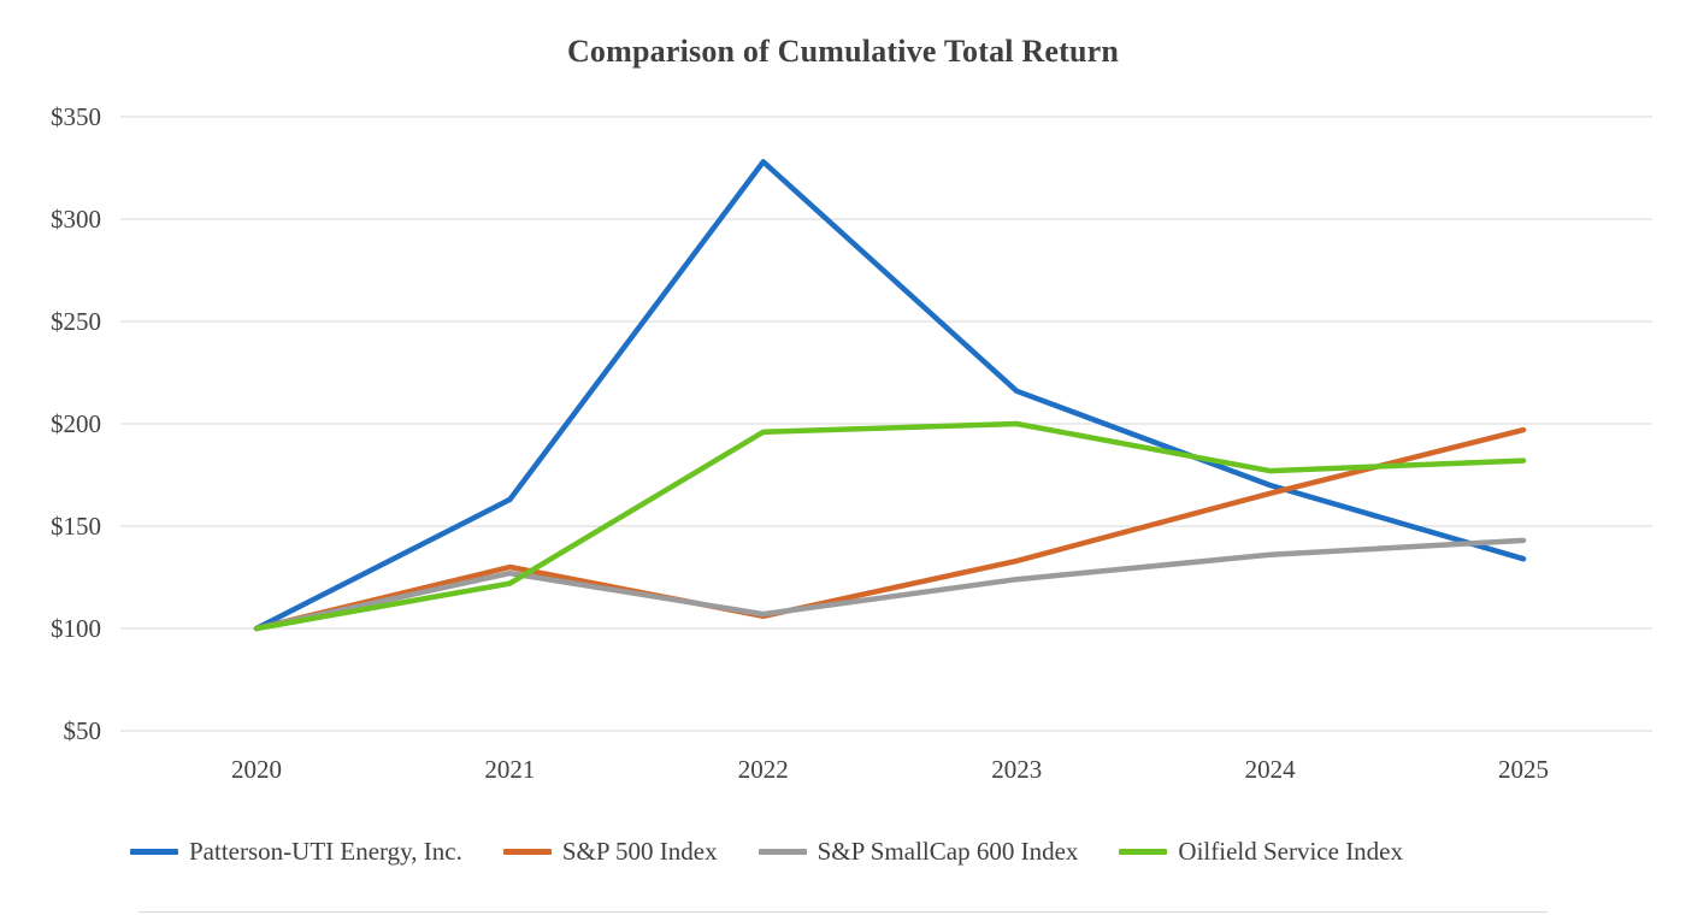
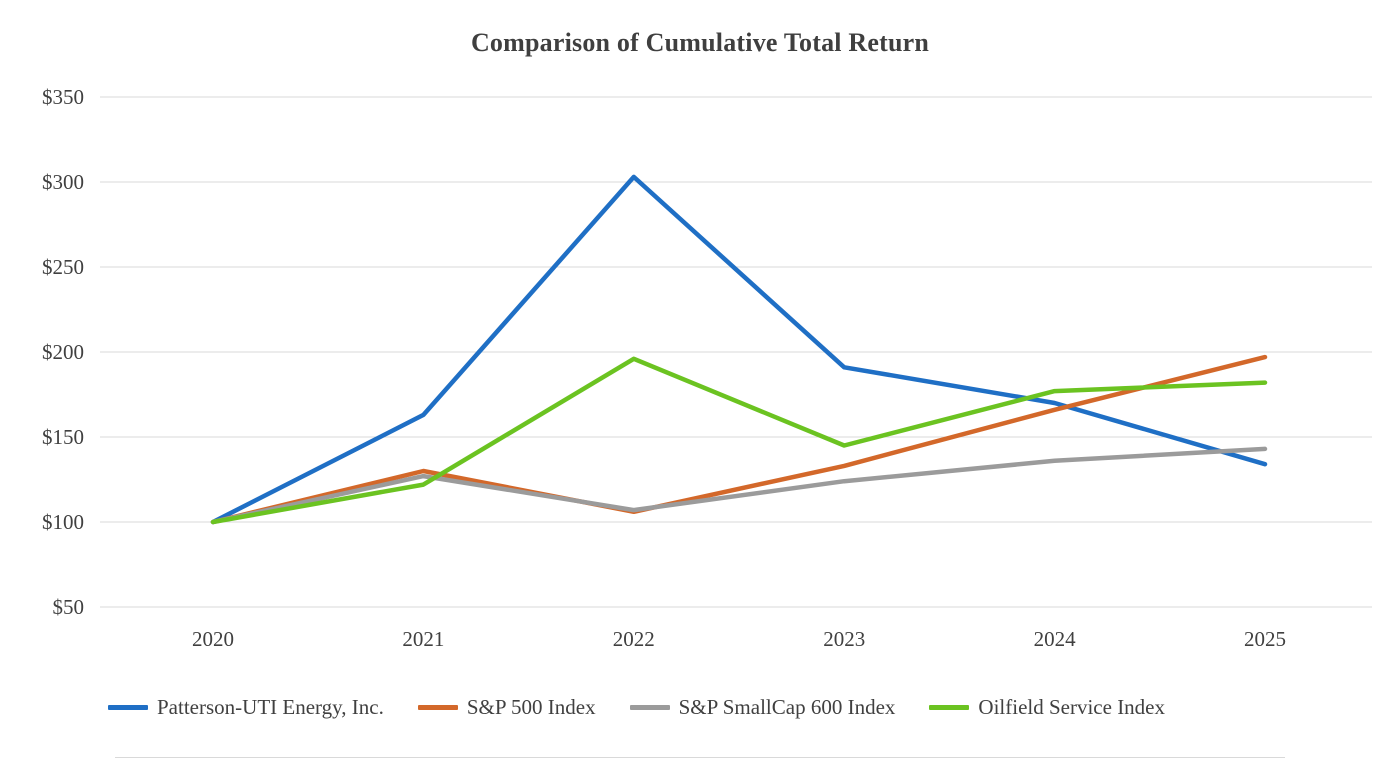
Patterson-UTI Energy, Inc./2022: $328 -> $303
Patterson-UTI Energy, Inc./2023: $216 -> $191
Oilfield Service Index/2023: $200 -> $145
